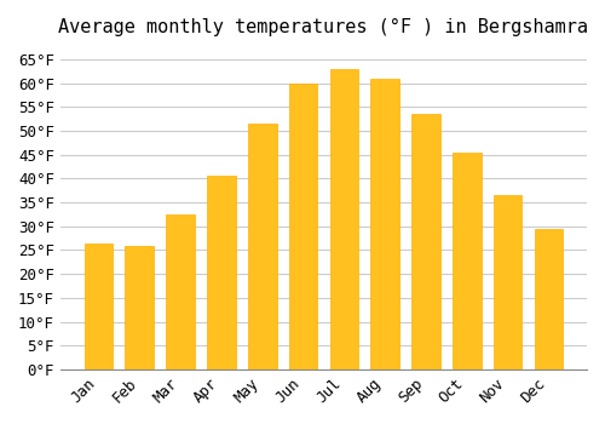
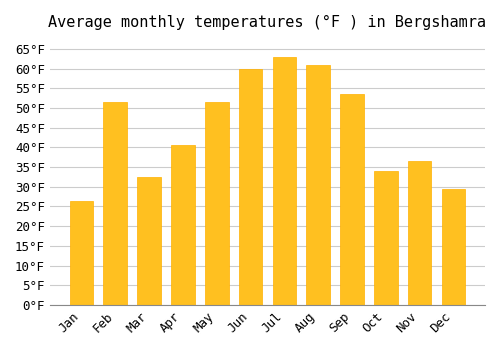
Feb: 26.0°F -> 51.5°F
Oct: 45.5°F -> 34.0°F
